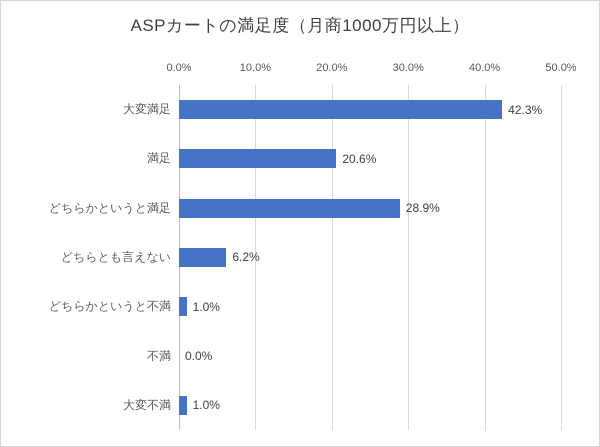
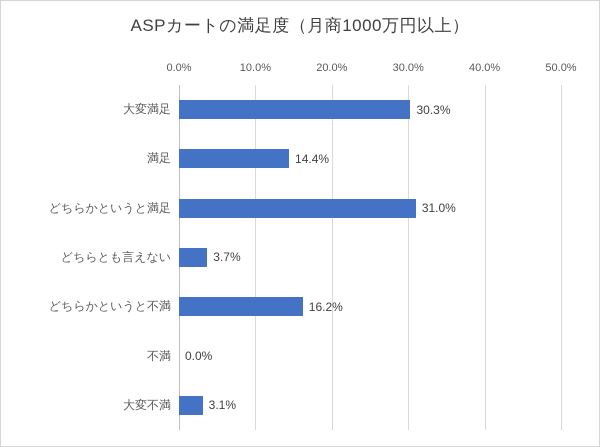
大変満足: 42.3% -> 30.3%
満足: 20.6% -> 14.4%
どちらかというと満足: 28.9% -> 31.0%
どちらとも言えない: 6.2% -> 3.7%
どちらかというと不満: 1.0% -> 16.2%
大変不満: 1.0% -> 3.1%
